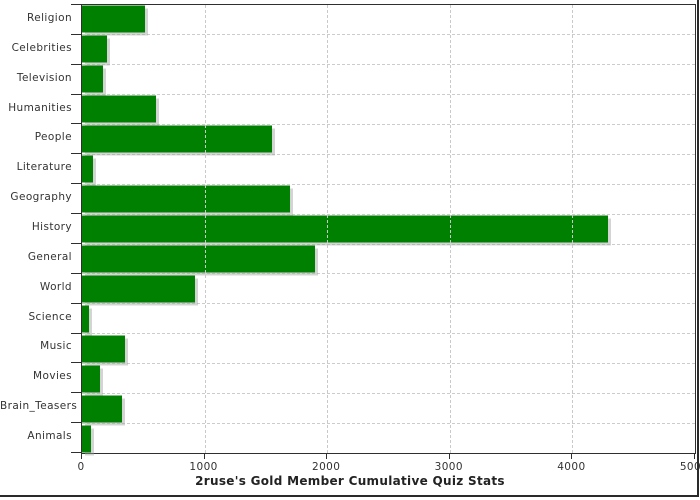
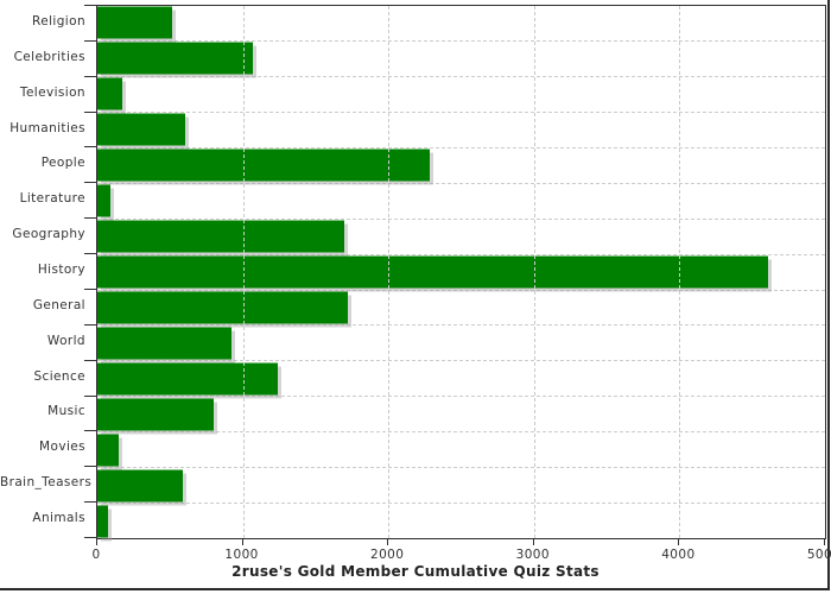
Celebrities: 200 -> 1070
People: 1550 -> 2280
History: 4290 -> 4610
General: 1900 -> 1720
Science: 60 -> 1240
Music: 350 -> 800
Brain_Teasers: 320 -> 590
